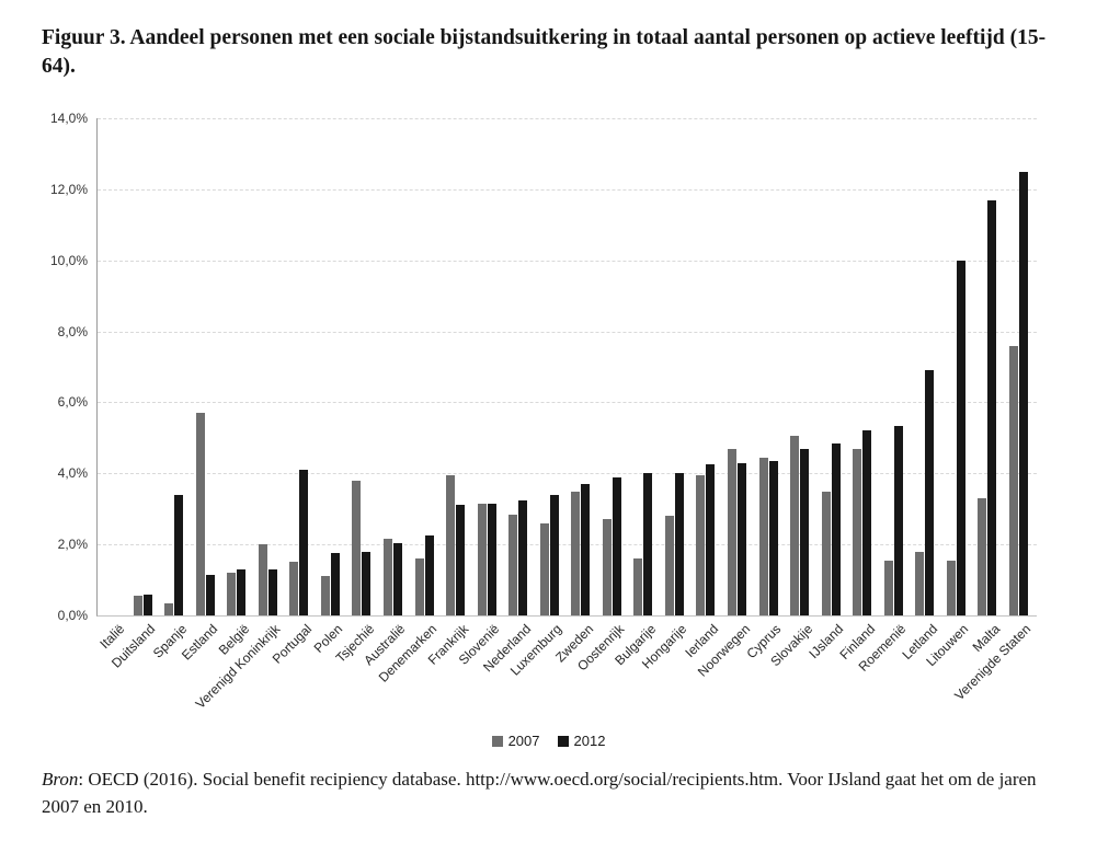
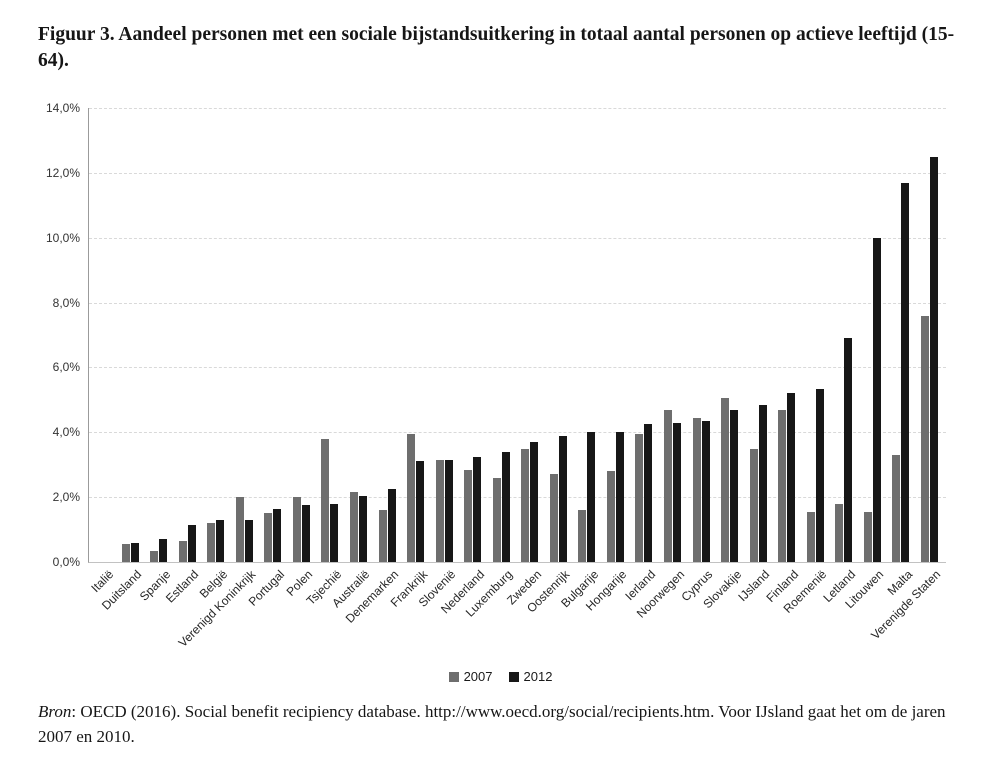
2012/Spanje: 3,4% -> 0,7%
2007/Estland: 5,7% -> 0,7%
2012/Portugal: 4,1% -> 1,6%
2007/Polen: 1,1% -> 2,0%
